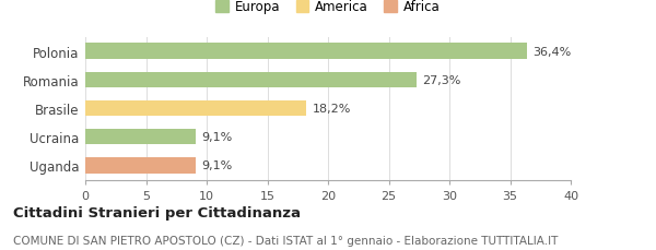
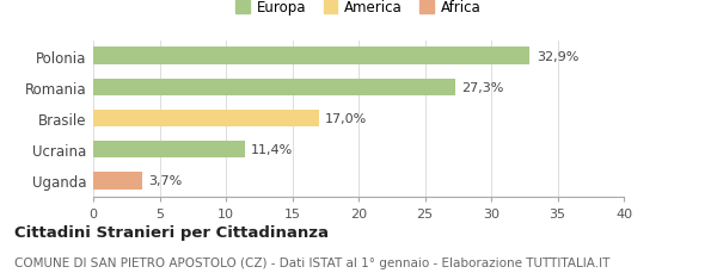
Polonia: 36,4% -> 32,9%
Brasile: 18,2% -> 17,0%
Ucraina: 9,1% -> 11,4%
Uganda: 9,1% -> 3,7%
